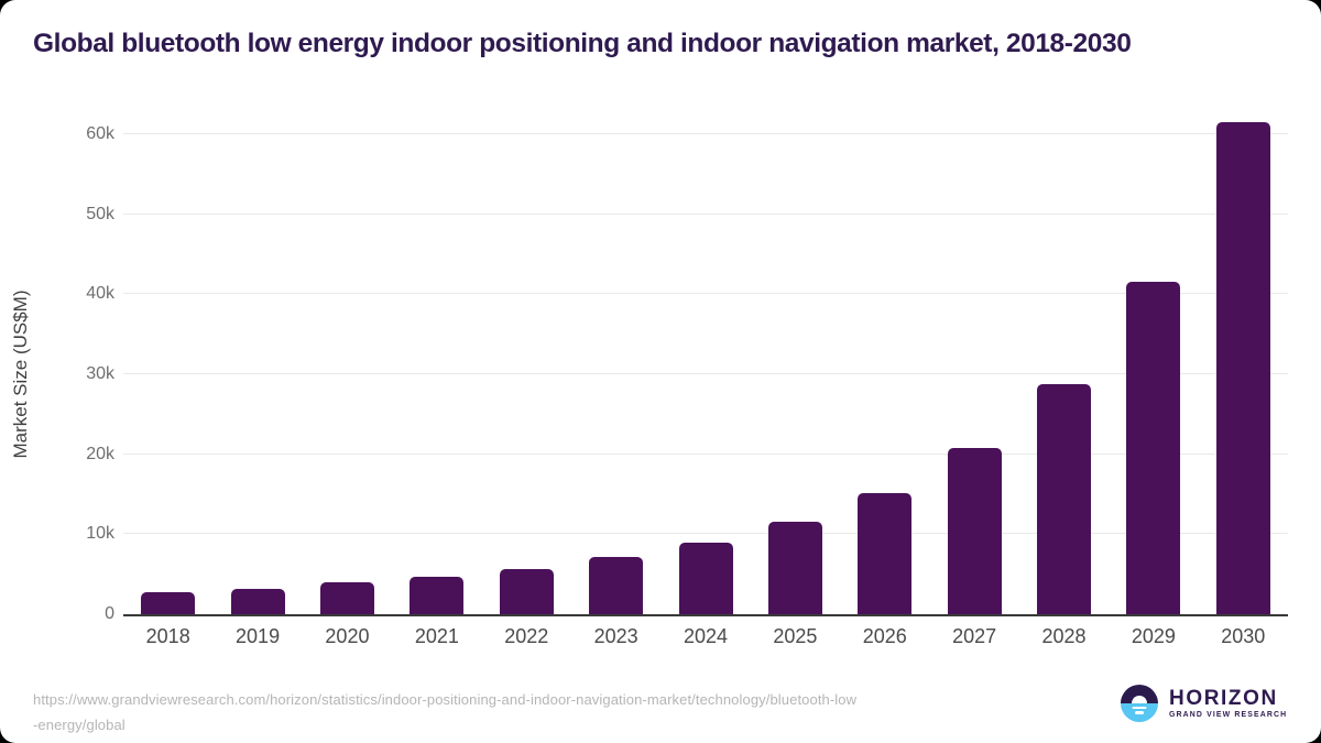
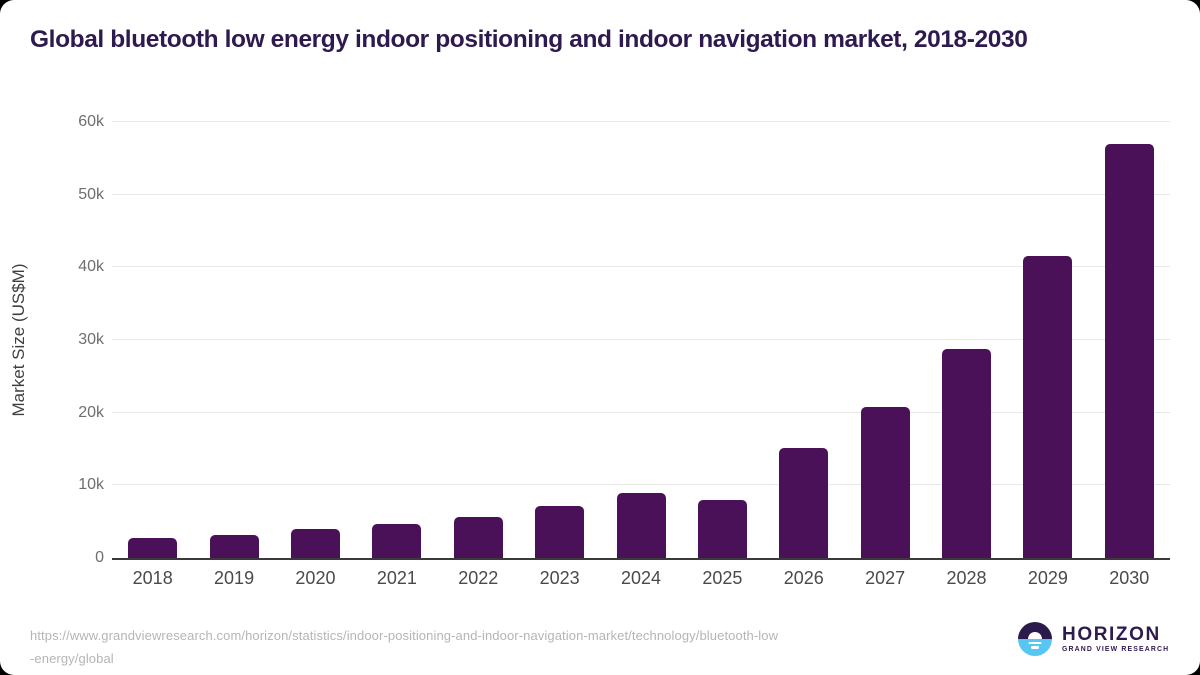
2025: 12k -> 8k
2030: 62k -> 57k
